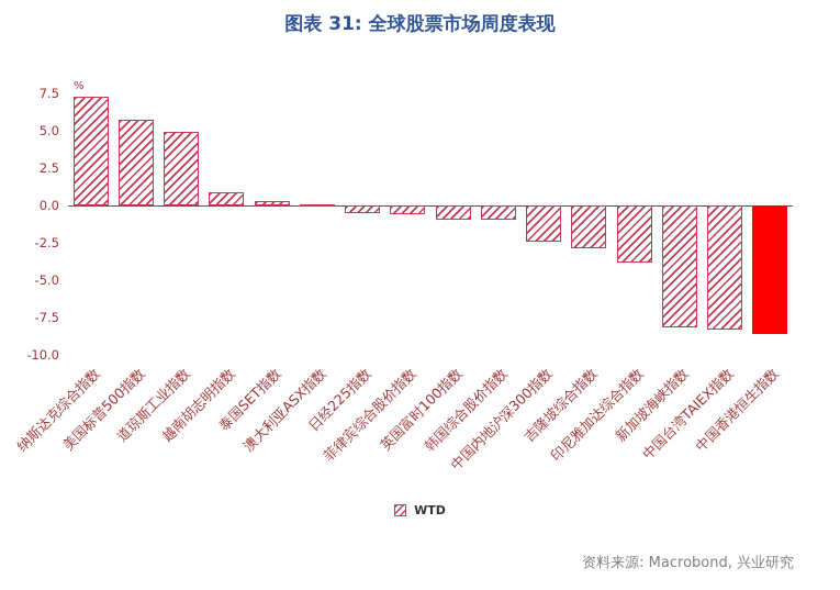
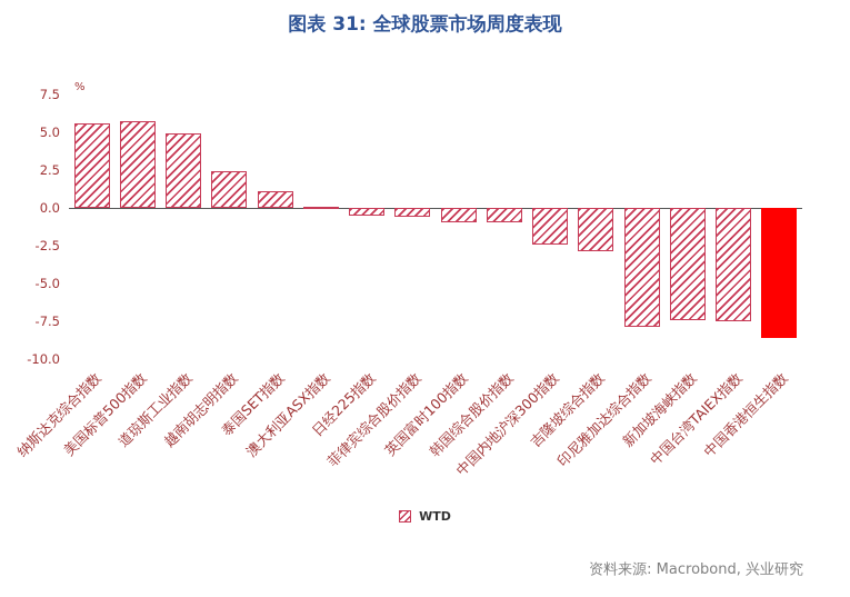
纳斯达克综合指数: 7.3 -> 5.6
越南胡志明指数: 0.9 -> 2.4
泰国SET指数: 0.3 -> 1.1
印尼雅加达综合指数: -3.8 -> -7.9
新加坡海峡指数: -8.2 -> -7.4
中国台湾TAIEX指数: -8.3 -> -7.5
